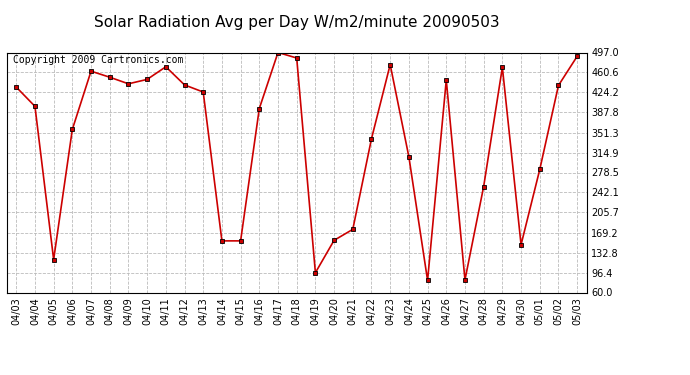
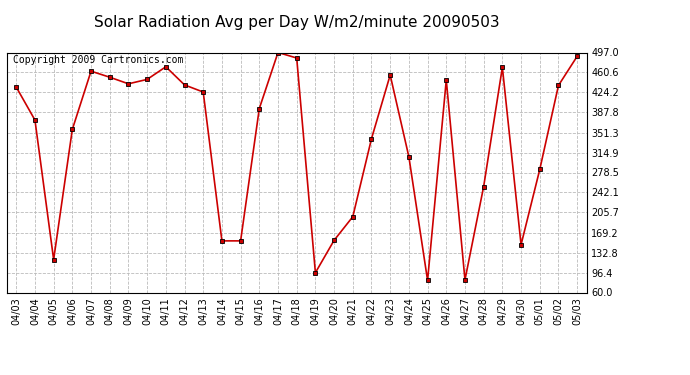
04/04: 399 -> 374
04/21: 175 -> 198
04/23: 475 -> 456
